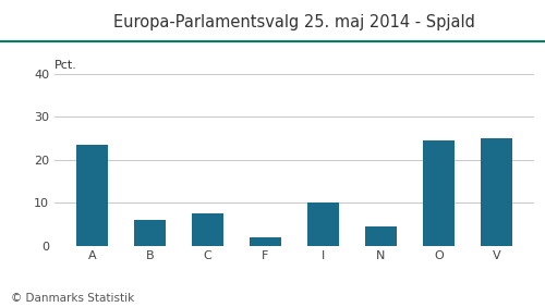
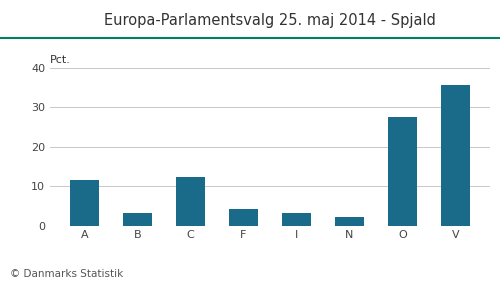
A: 23.5 -> 11.5
B: 6.0 -> 3.3
C: 7.5 -> 12.3
F: 2.0 -> 4.3
I: 10.0 -> 3.2
N: 4.5 -> 2.2
O: 24.5 -> 27.5
V: 25.0 -> 35.5
